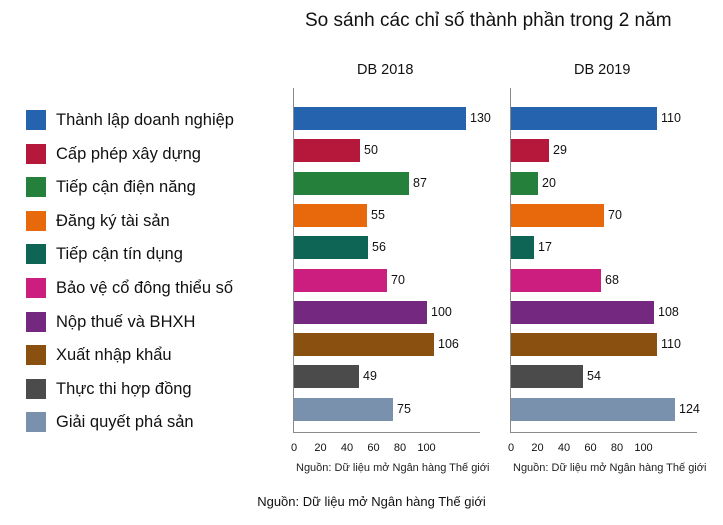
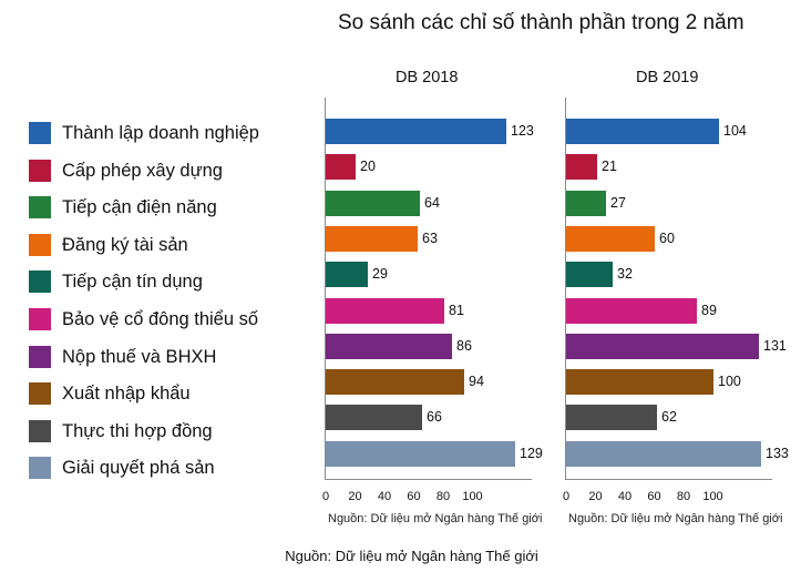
DB 2018/Thành lập doanh nghiệp: 130 -> 123
DB 2019/Thành lập doanh nghiệp: 110 -> 104
DB 2018/Cấp phép xây dựng: 50 -> 20
DB 2019/Cấp phép xây dựng: 29 -> 21
DB 2018/Tiếp cận điện năng: 87 -> 64
DB 2019/Tiếp cận điện năng: 20 -> 27
DB 2018/Đăng ký tài sản: 55 -> 63
DB 2019/Đăng ký tài sản: 70 -> 60
DB 2018/Tiếp cận tín dụng: 56 -> 29
DB 2019/Tiếp cận tín dụng: 17 -> 32
DB 2018/Bảo vệ cổ đông thiểu số: 70 -> 81
DB 2019/Bảo vệ cổ đông thiểu số: 68 -> 89
DB 2018/Nộp thuế và BHXH: 100 -> 86
DB 2019/Nộp thuế và BHXH: 108 -> 131
DB 2018/Xuất nhập khẩu: 106 -> 94
DB 2019/Xuất nhập khẩu: 110 -> 100
DB 2018/Thực thi hợp đồng: 49 -> 66
DB 2019/Thực thi hợp đồng: 54 -> 62
DB 2018/Giải quyết phá sản: 75 -> 129
DB 2019/Giải quyết phá sản: 124 -> 133
